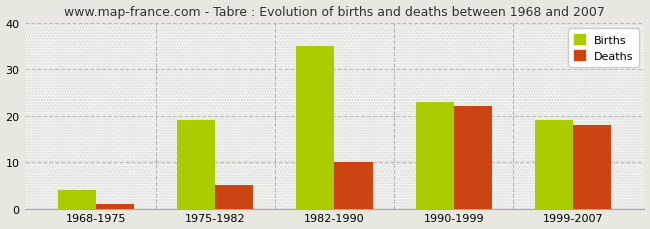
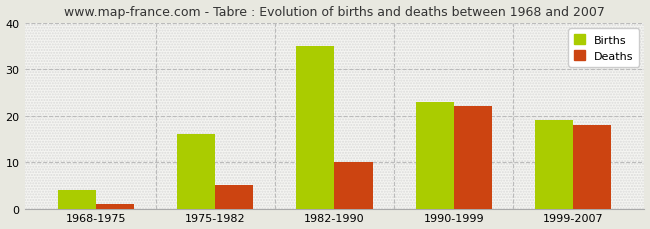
Births/1975-1982: 19 -> 16
